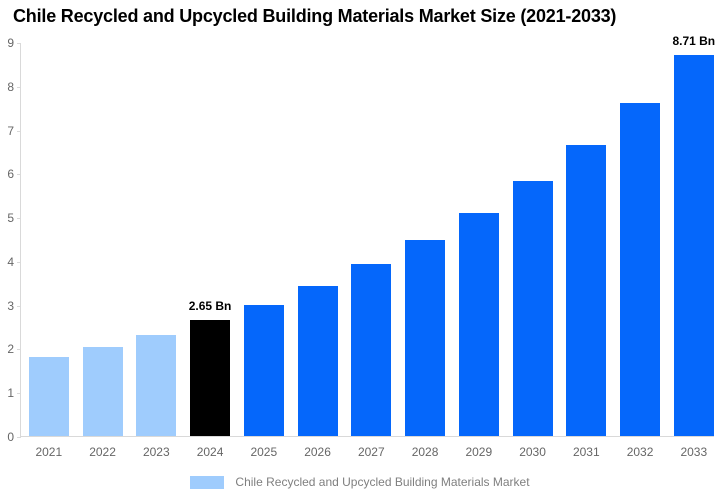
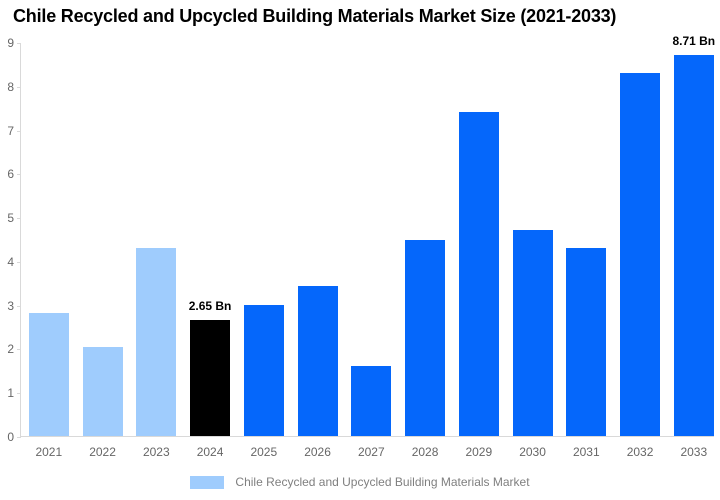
2021: 1.8 -> 2.8
2023: 2.3 -> 4.3
2027: 3.9 -> 1.6
2029: 5.1 -> 7.4
2030: 5.8 -> 4.7
2031: 6.6 -> 4.3
2032: 7.6 -> 8.3
